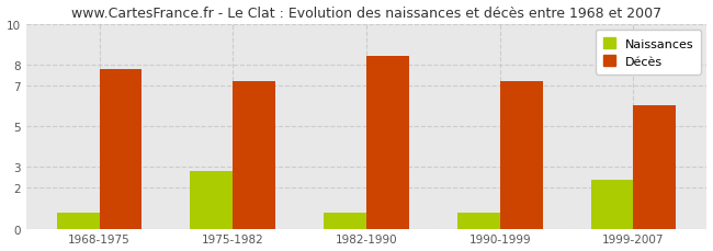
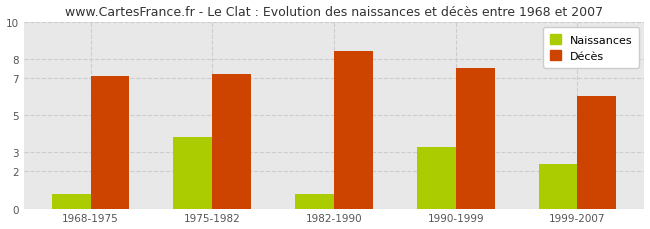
Décès/1968-1975: 7.8 -> 7.1
Naissances/1975-1982: 2.8 -> 3.8
Naissances/1990-1999: 0.8 -> 3.3
Décès/1990-1999: 7.2 -> 7.5
